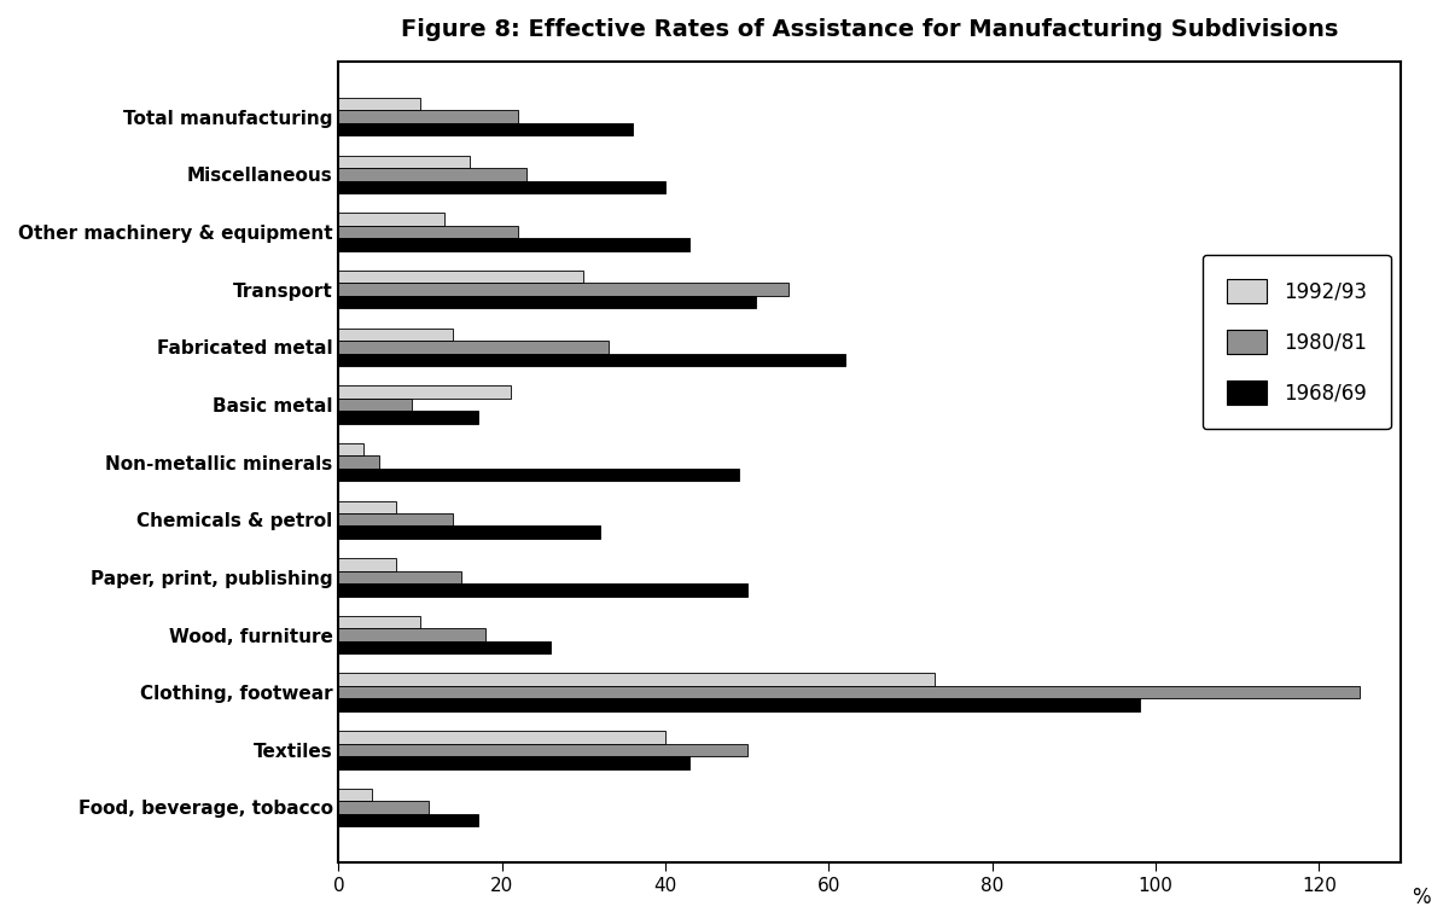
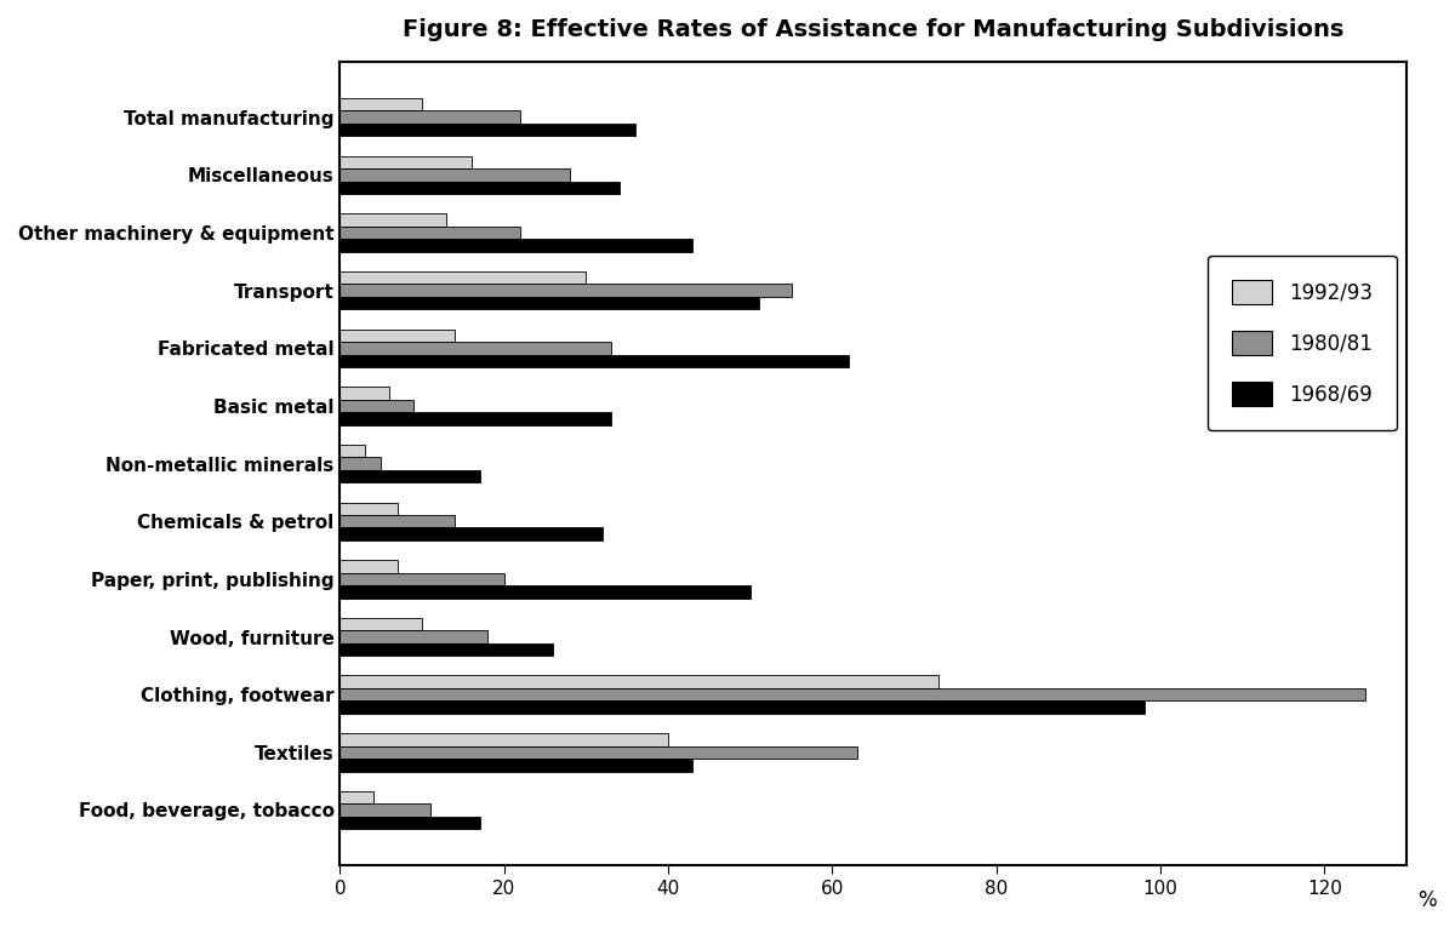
1980/81/Miscellaneous: 23 -> 28
1968/69/Miscellaneous: 40 -> 34
1992/93/Basic metal: 21 -> 6
1968/69/Basic metal: 17 -> 33
1968/69/Non-metallic minerals: 49 -> 17
1980/81/Paper, print, publishing: 15 -> 20
1980/81/Textiles: 50 -> 63
